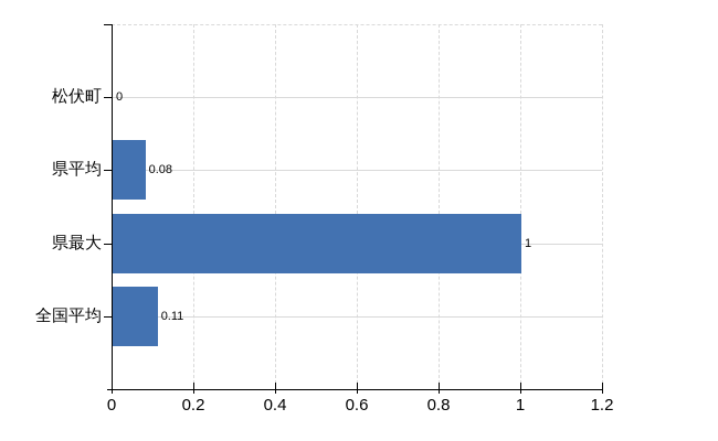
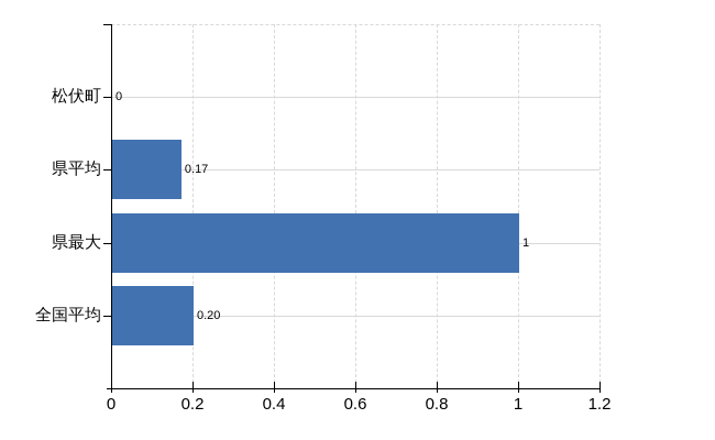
県平均: 0.08 -> 0.17
全国平均: 0.11 -> 0.20
